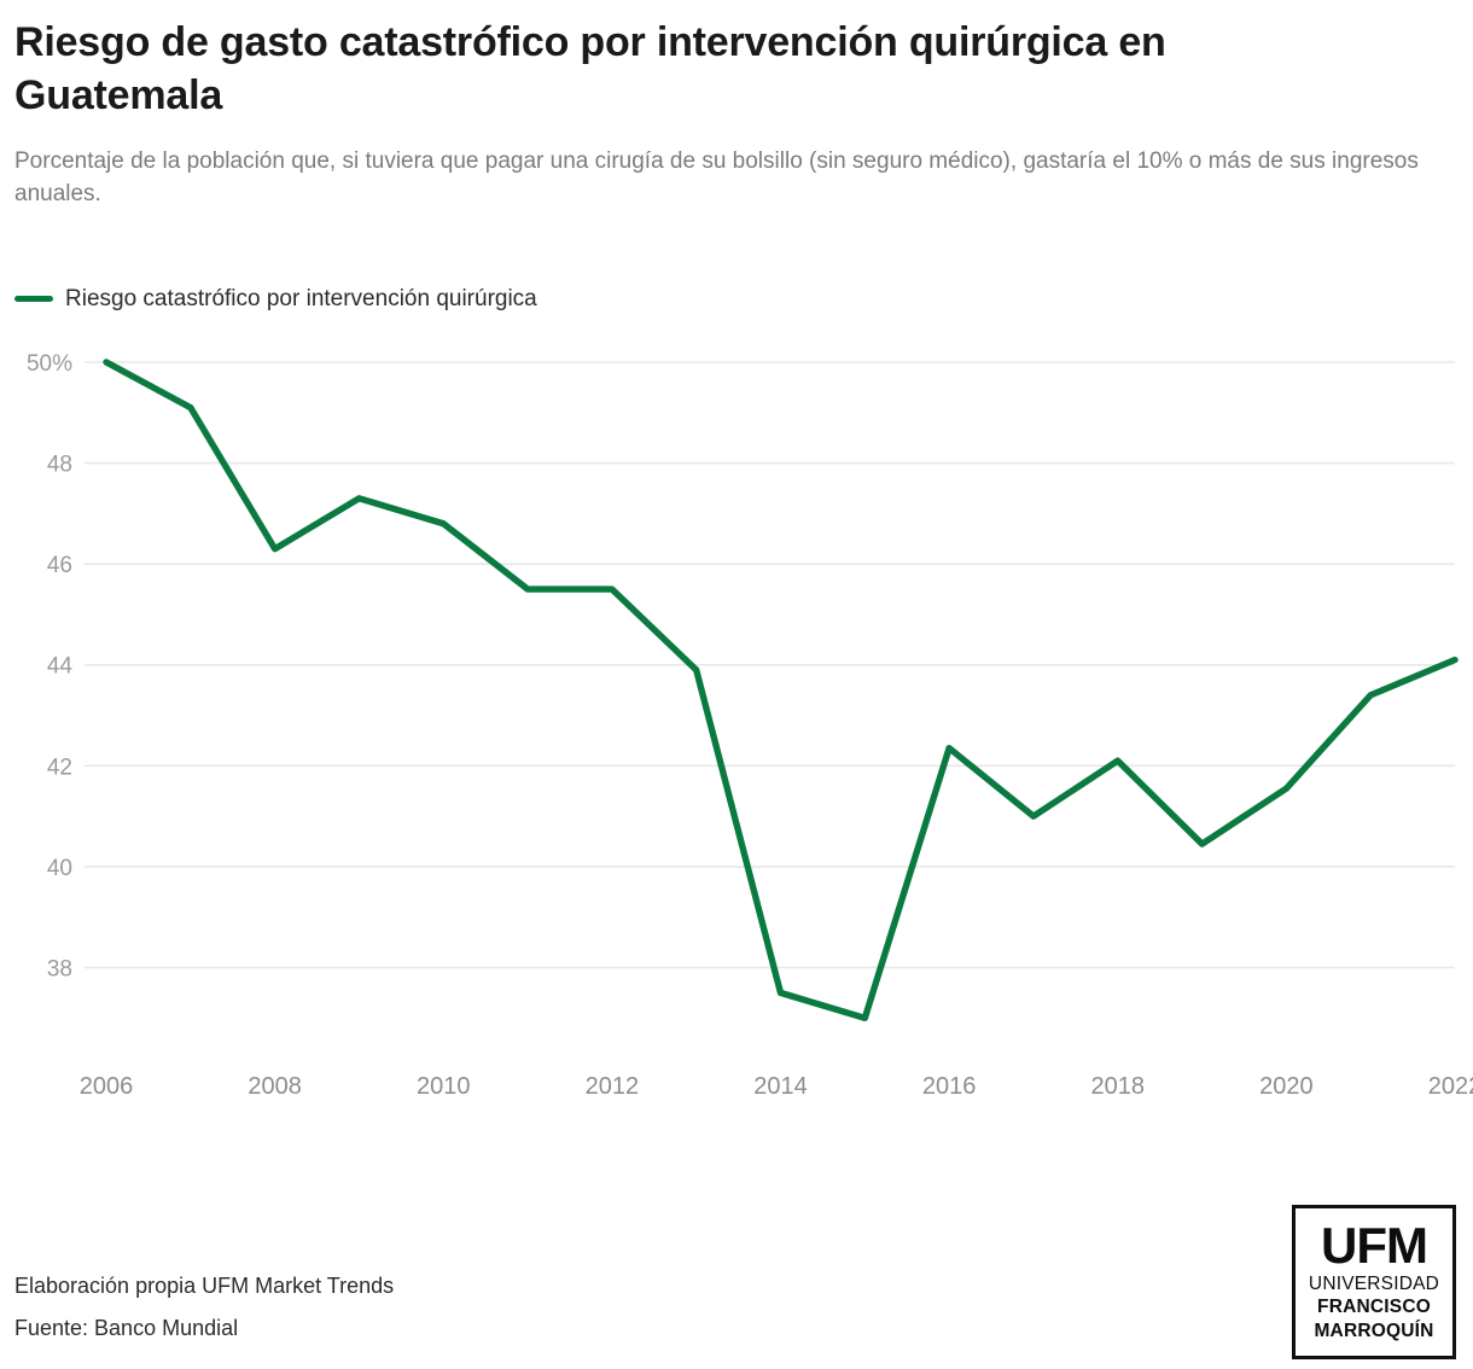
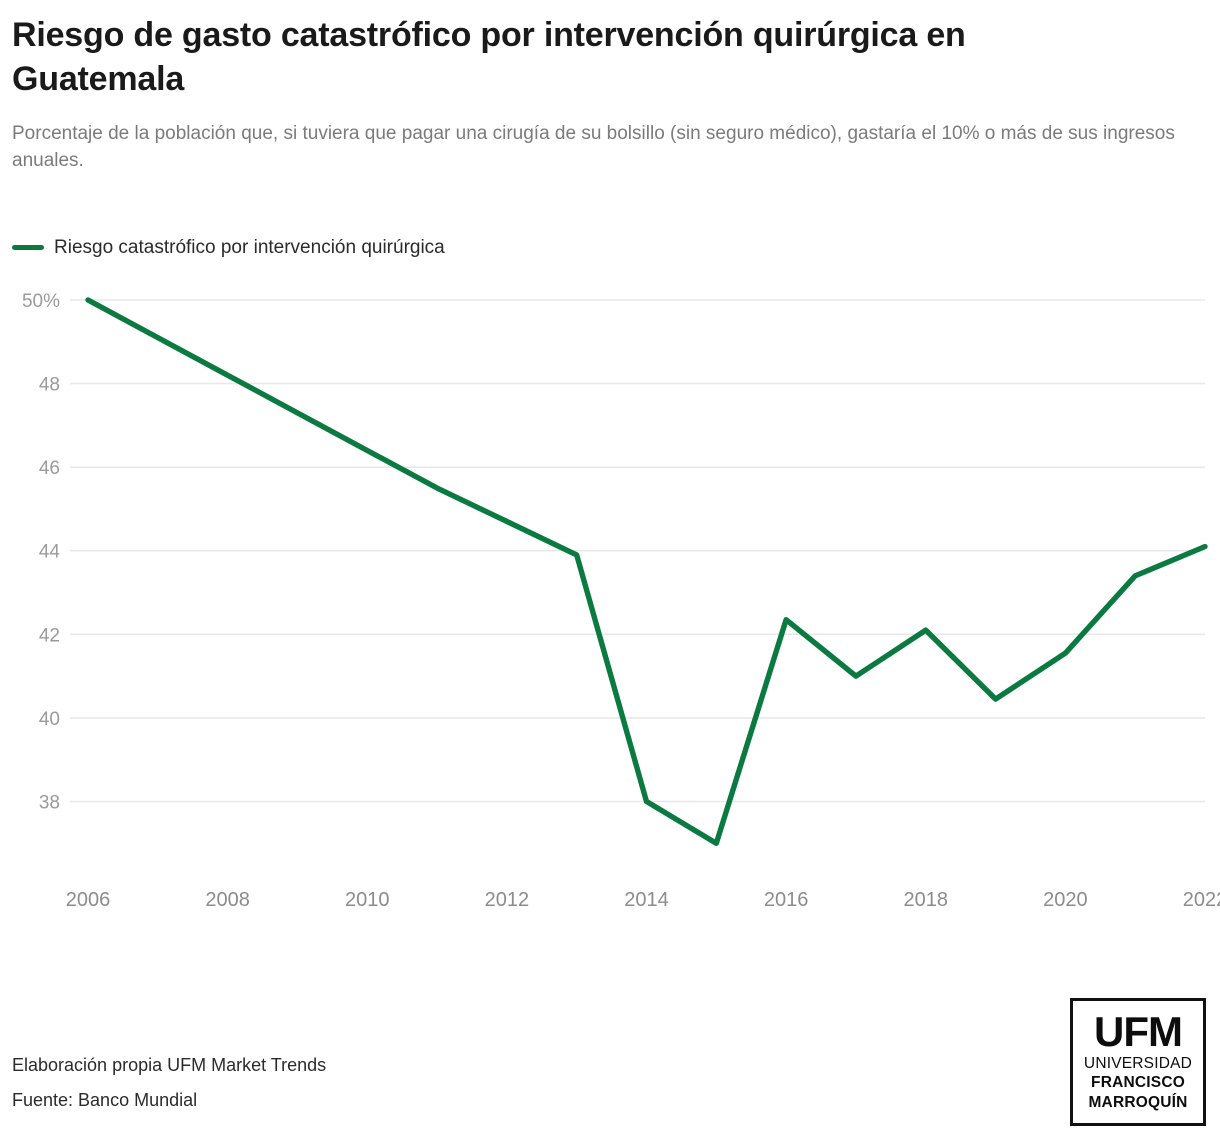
2008: 46.3% -> 48.2%
2010: 46.8% -> 46.4%
2012: 45.5% -> 44.7%
2014: 37.5% -> 38.0%
